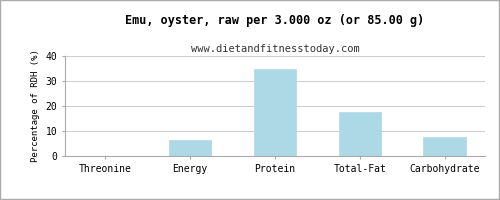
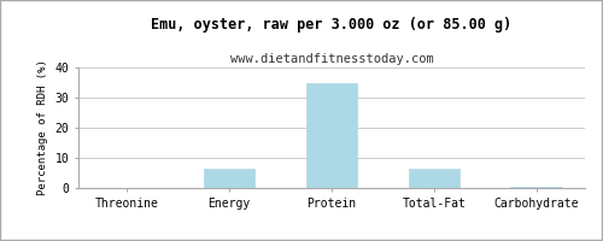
Total-Fat: 17.5 -> 6.3
Carbohydrate: 7.5 -> 0.5
